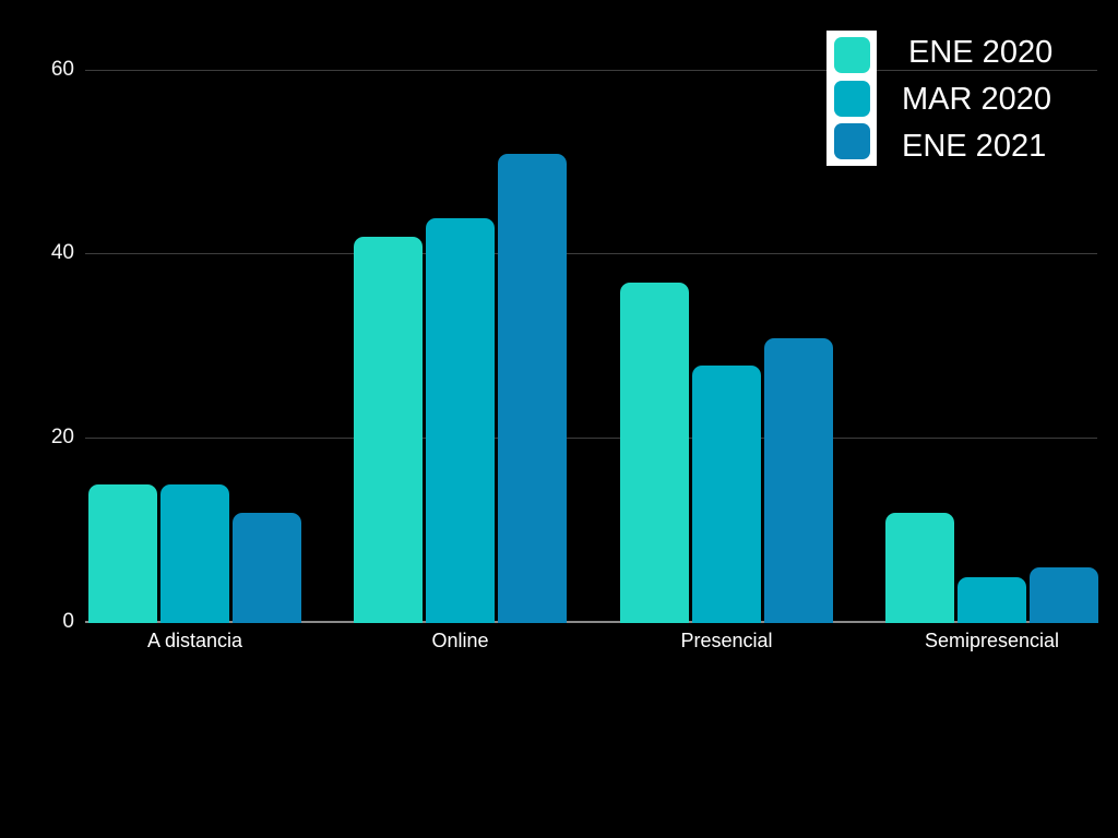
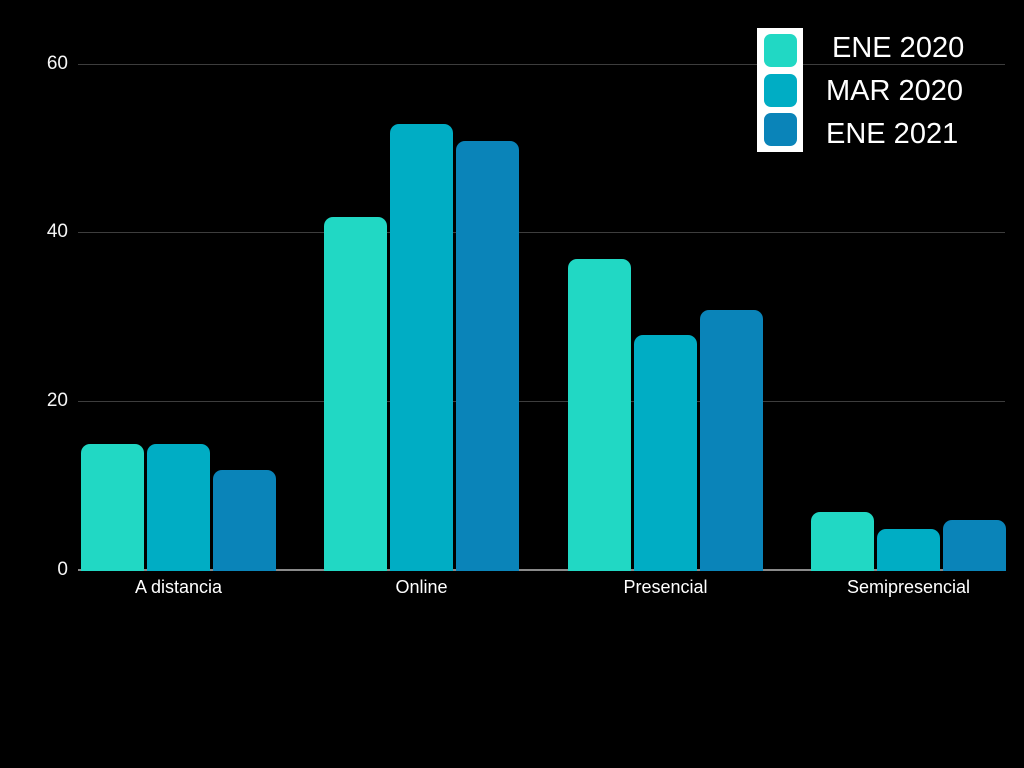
MAR 2020/Online: 44 -> 53
ENE 2020/Semipresencial: 12 -> 7
